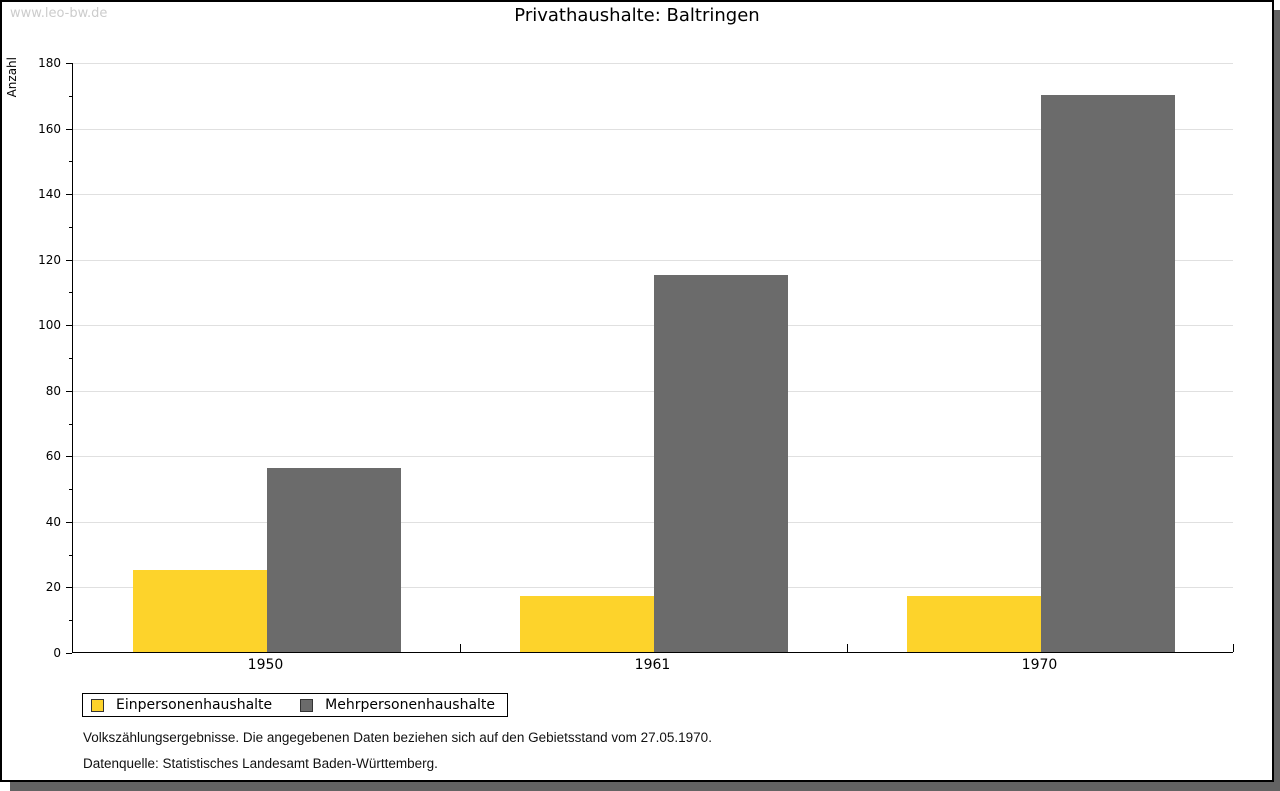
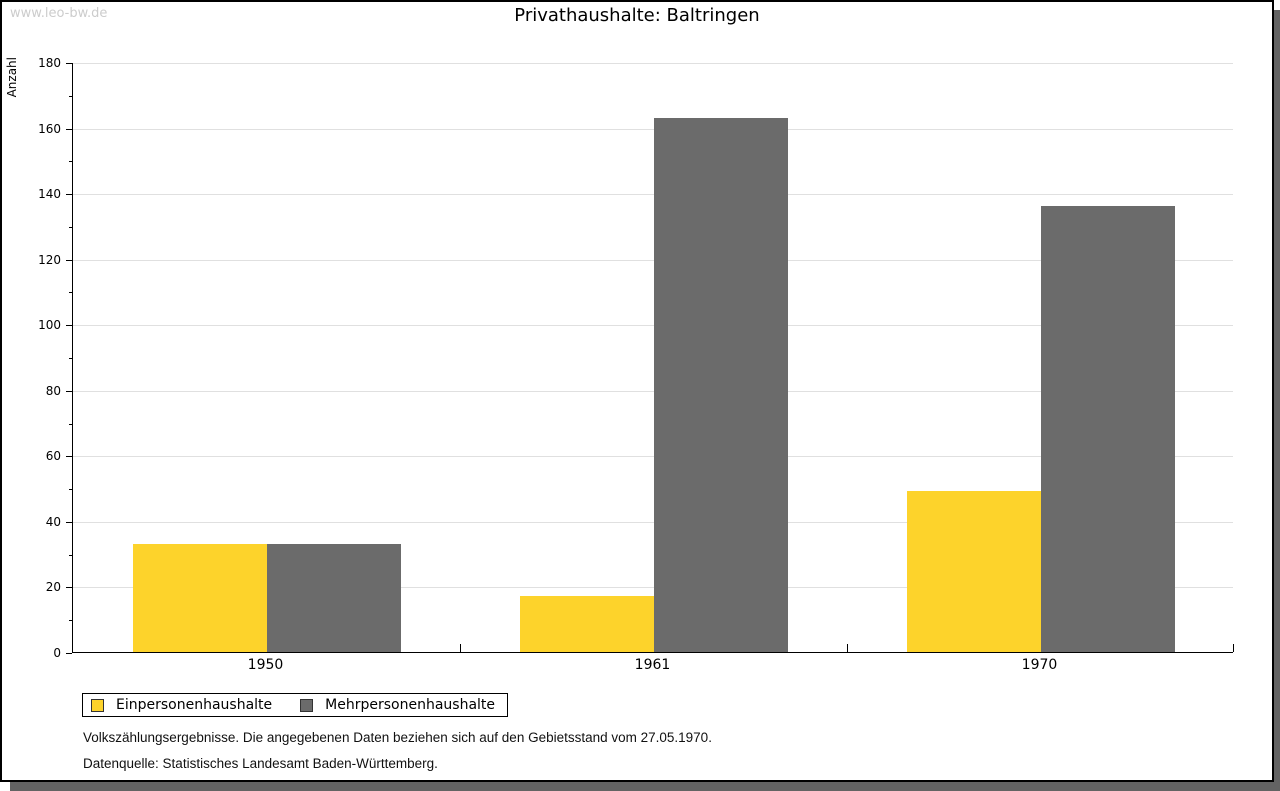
Einpersonenhaushalte/1950: 25 -> 33
Mehrpersonenhaushalte/1950: 56 -> 33
Mehrpersonenhaushalte/1961: 115 -> 163
Einpersonenhaushalte/1970: 17 -> 49
Mehrpersonenhaushalte/1970: 170 -> 136
